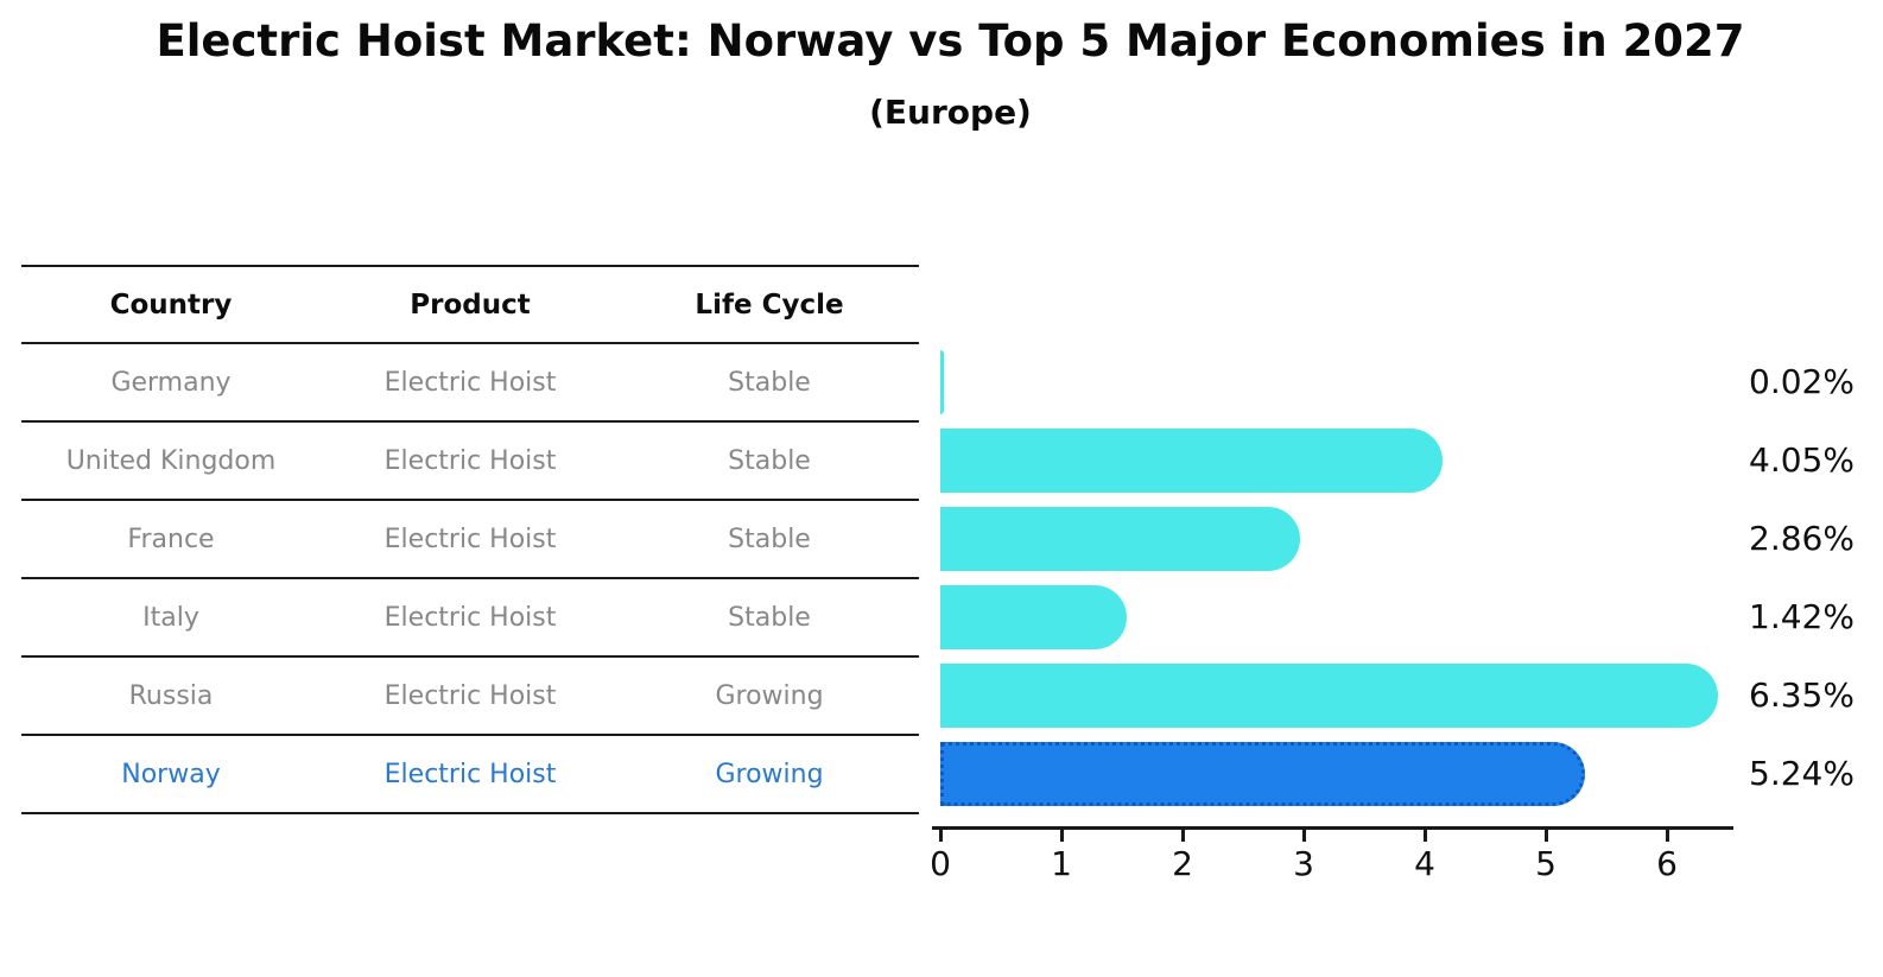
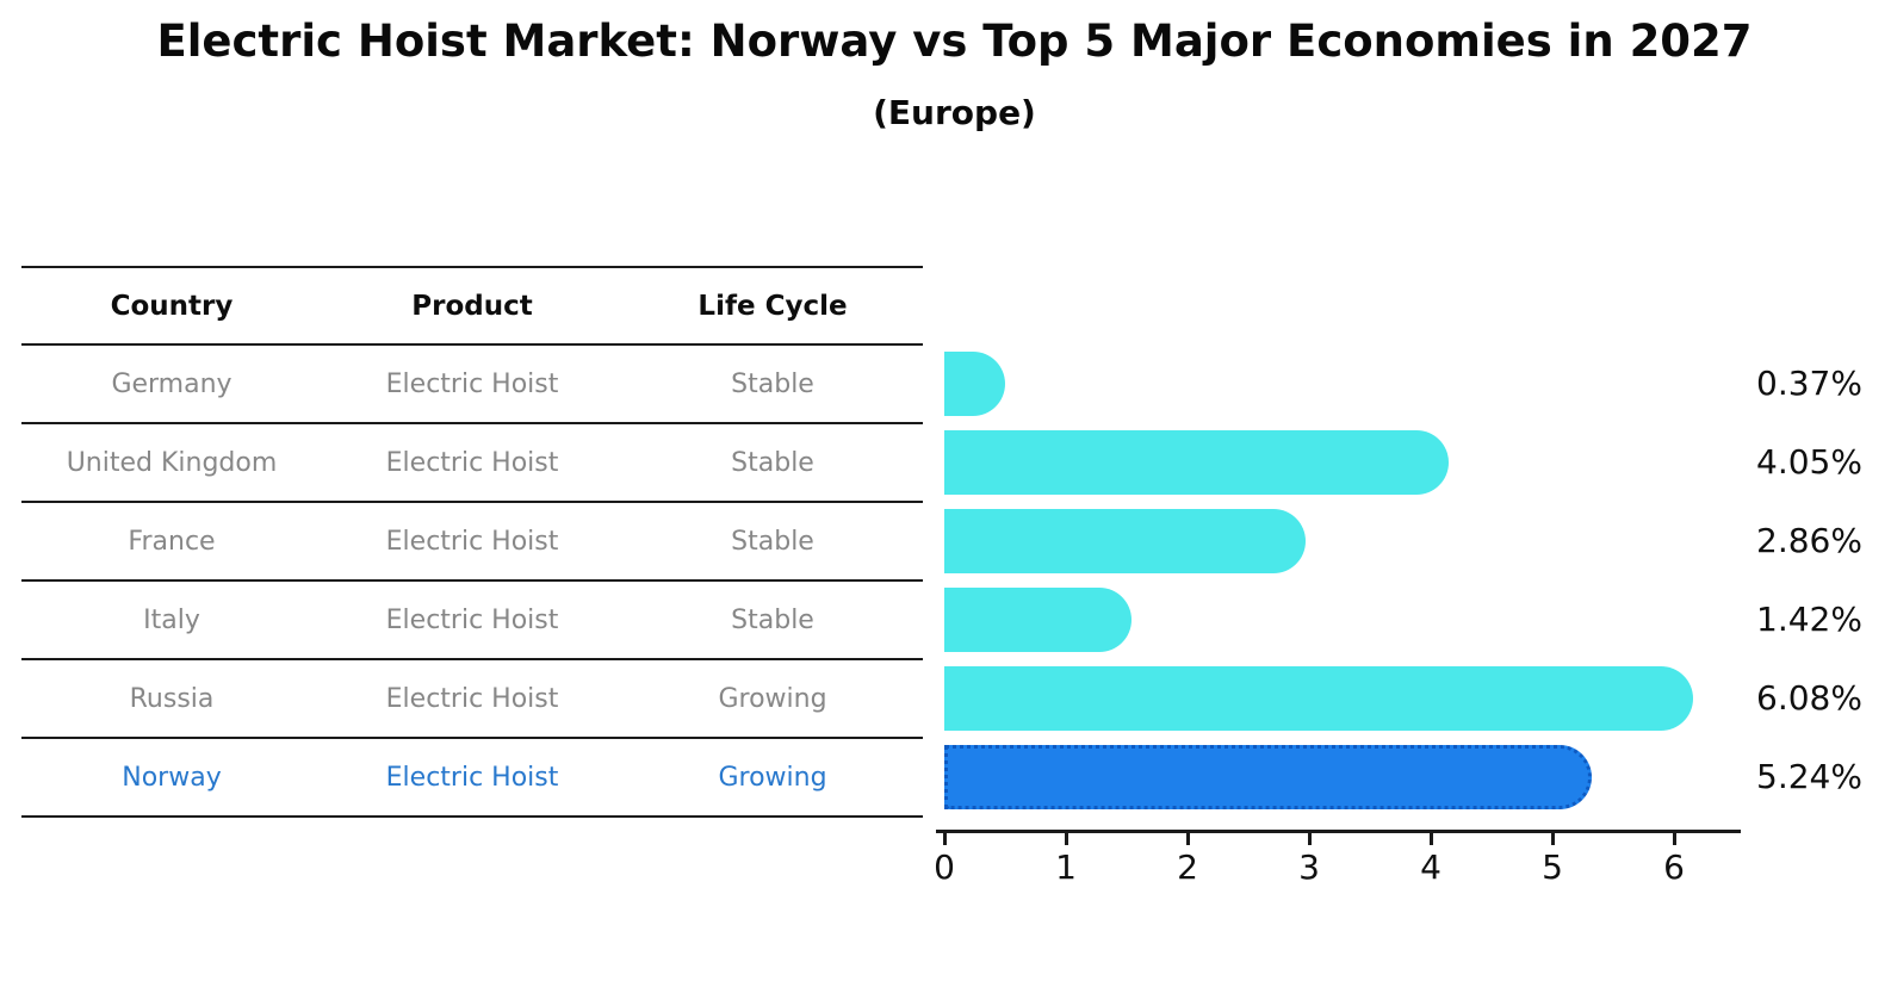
Germany: 0.02% -> 0.37%
Russia: 6.35% -> 6.08%
